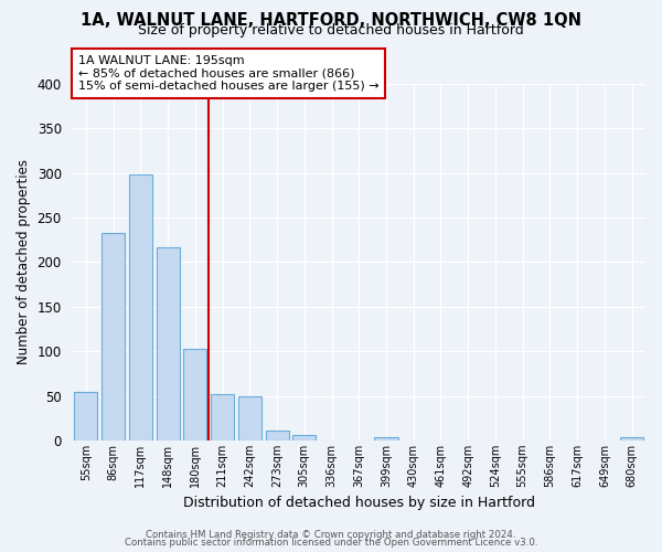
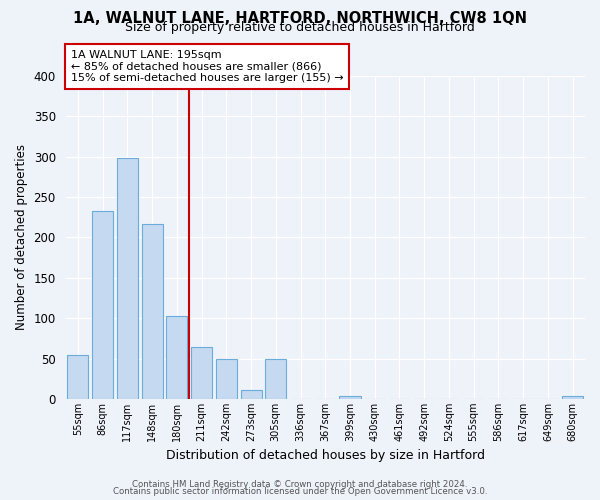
211sqm: 52 -> 64
305sqm: 6 -> 50
